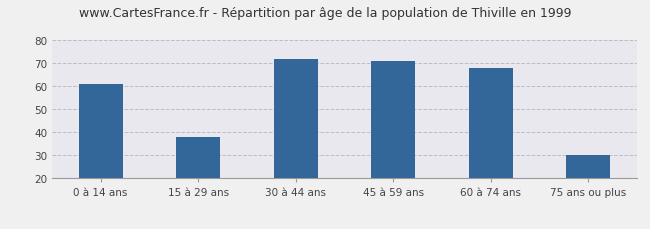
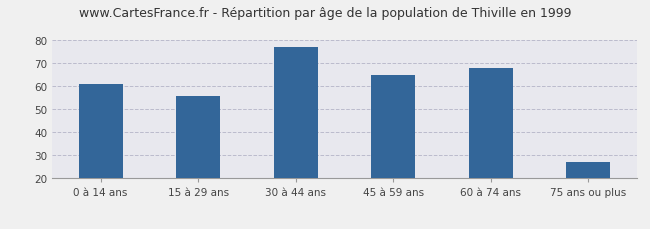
15 à 29 ans: 38 -> 56
30 à 44 ans: 72 -> 77
45 à 59 ans: 71 -> 65
75 ans ou plus: 30 -> 27
